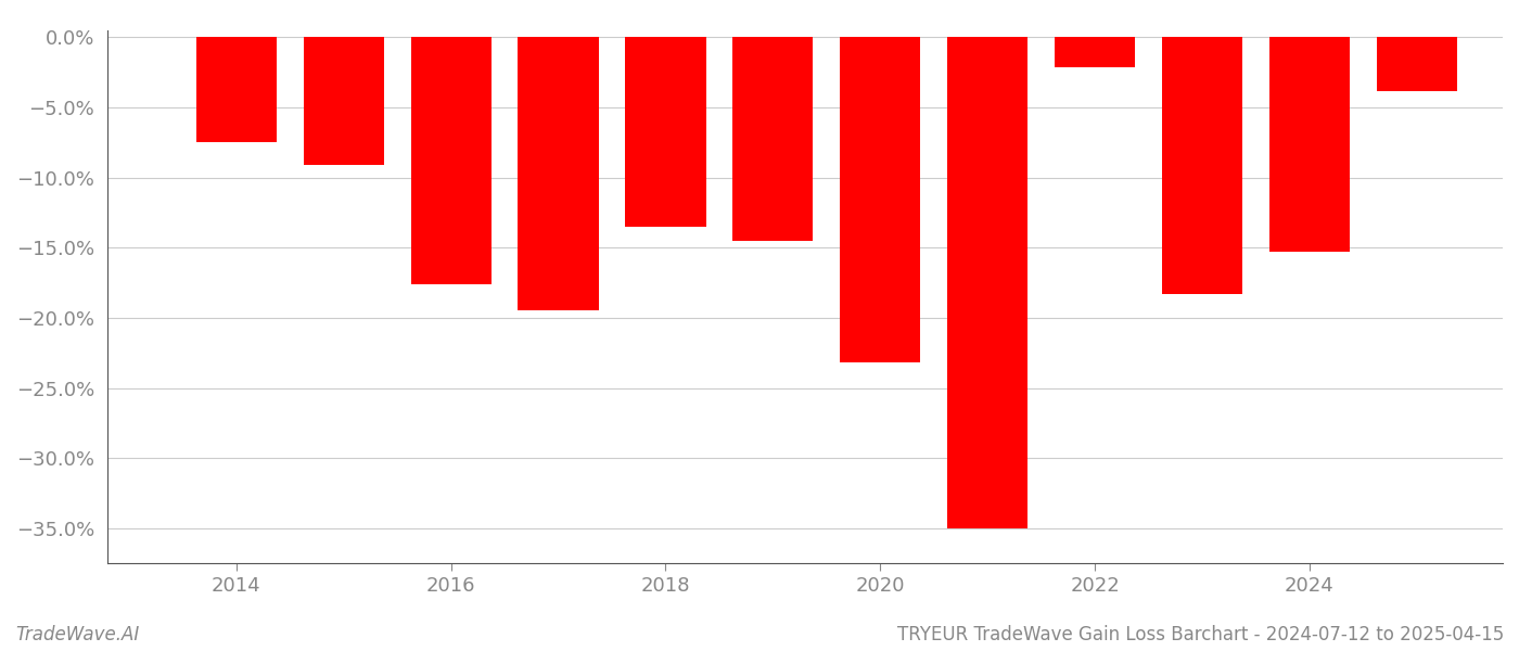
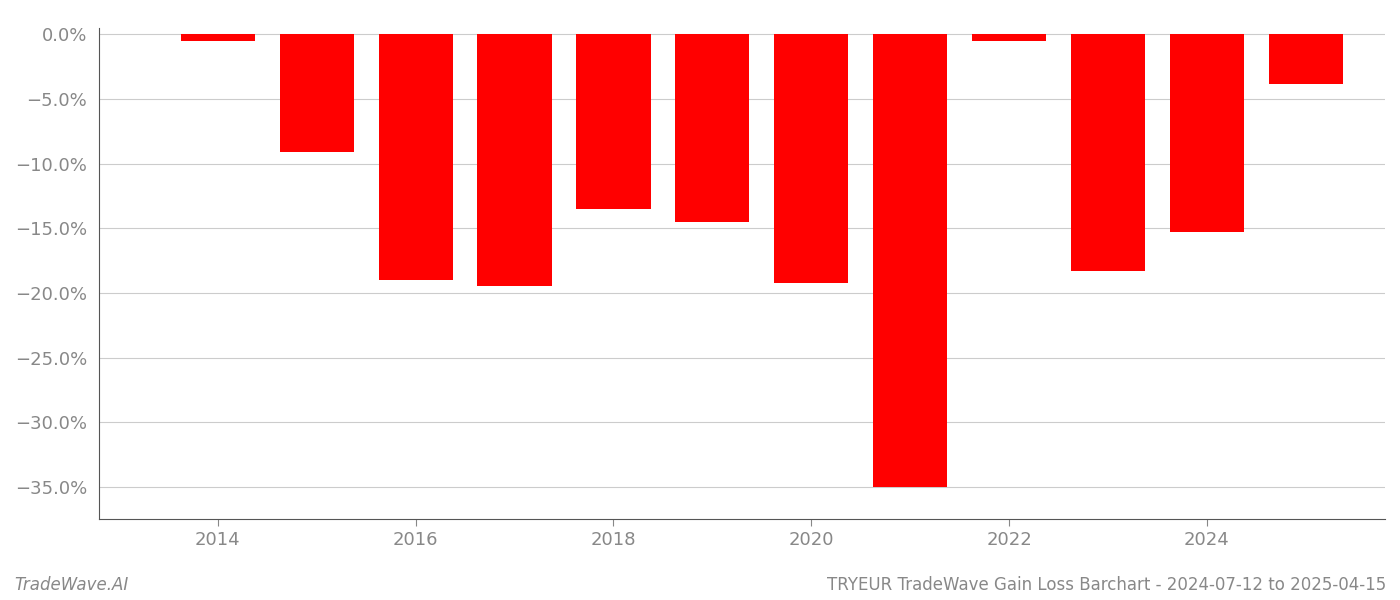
2014: -7.5% -> -0.5%
2016: -17.6% -> -19.0%
2020: -23.2% -> -19.2%
2022: -2.1% -> -0.5%
